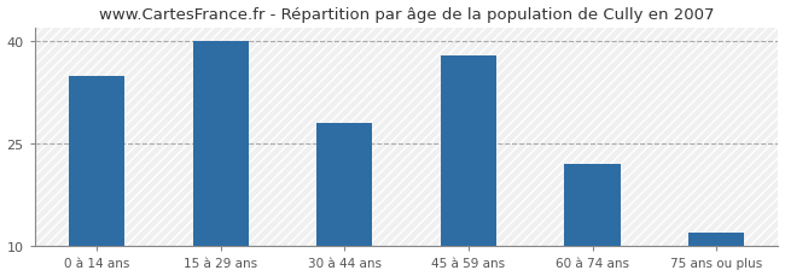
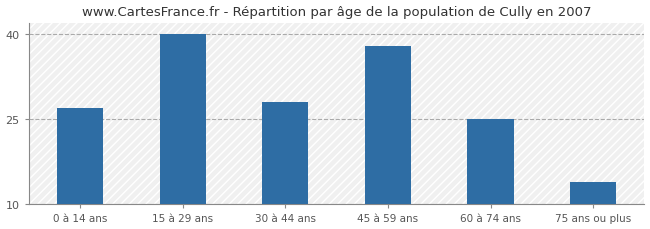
0 à 14 ans: 35 -> 27
60 à 74 ans: 22 -> 25
75 ans ou plus: 12 -> 14
